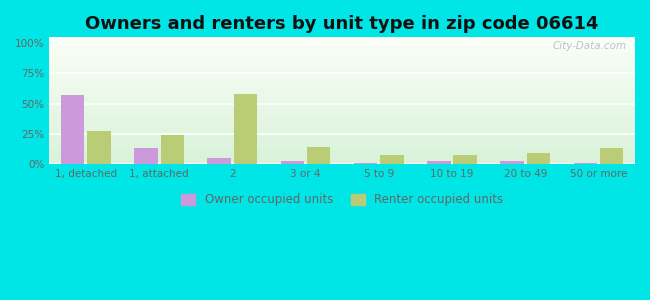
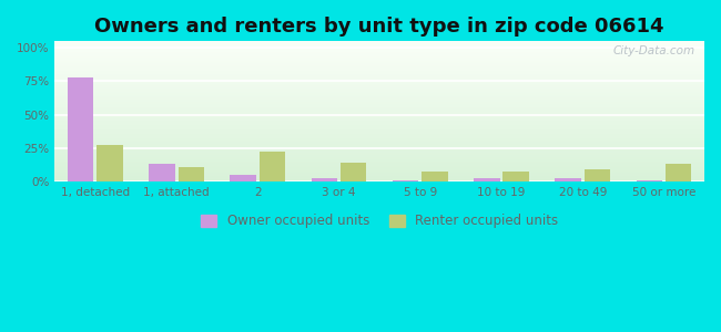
Owner occupied units/1, detached: 57% -> 78%
Renter occupied units/1, attached: 24% -> 11%
Renter occupied units/2: 58% -> 22%
